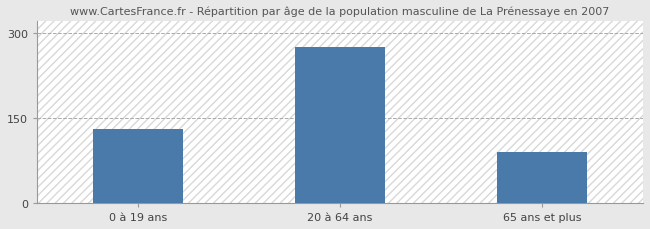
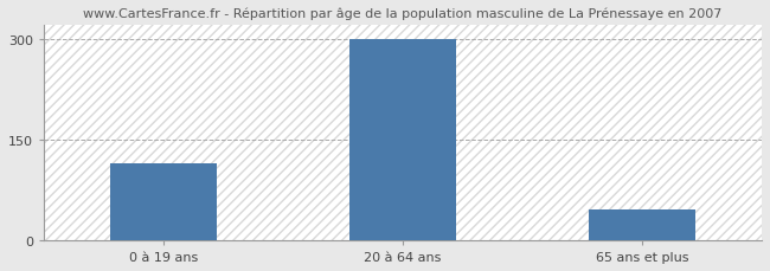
0 à 19 ans: 130 -> 114
20 à 64 ans: 275 -> 300
65 ans et plus: 90 -> 46
